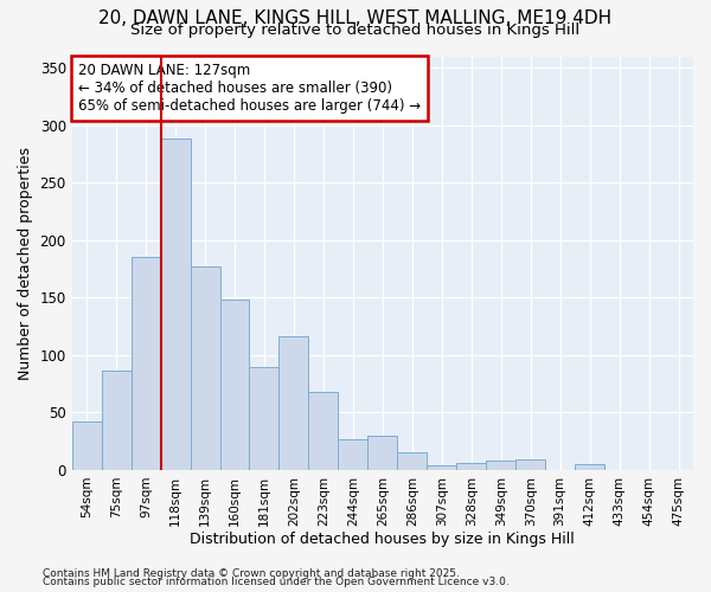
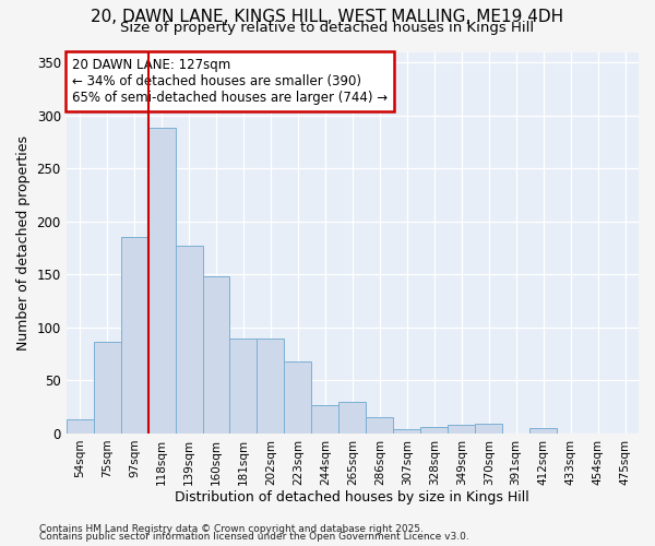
54sqm: 42 -> 13
202sqm: 116 -> 90
